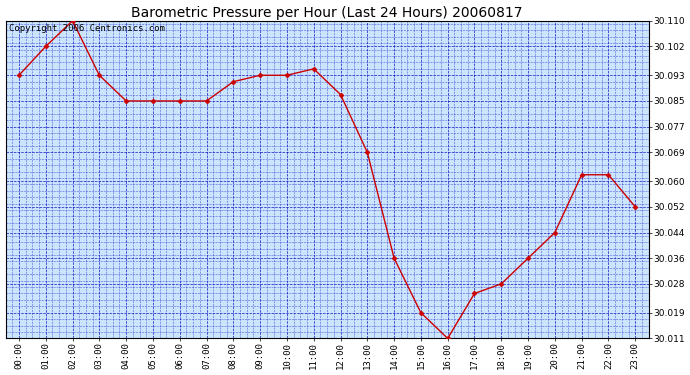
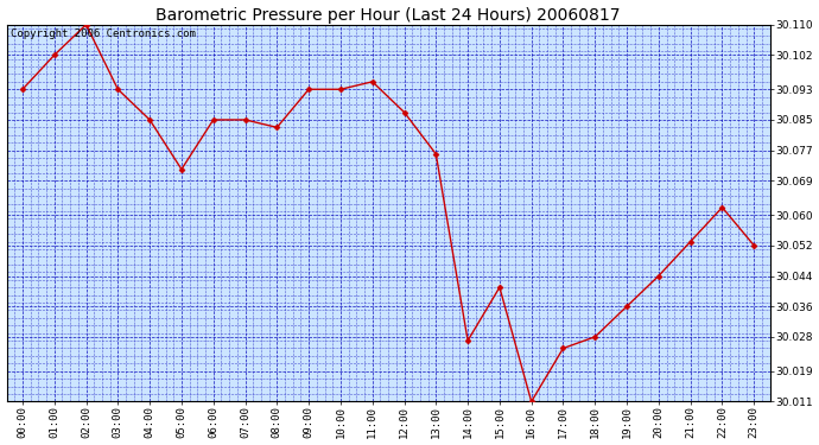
05:00: 30.085 -> 30.072
08:00: 30.091 -> 30.083
13:00: 30.069 -> 30.076
14:00: 30.036 -> 30.027
15:00: 30.019 -> 30.041
21:00: 30.062 -> 30.053
